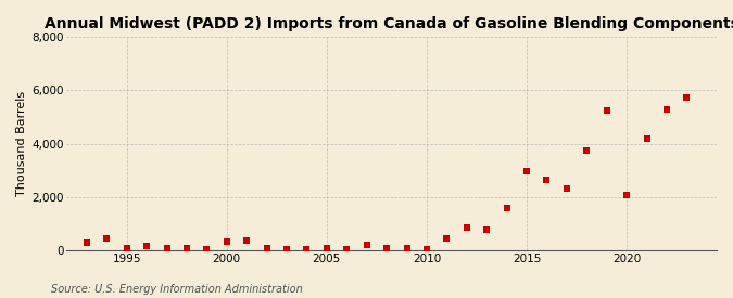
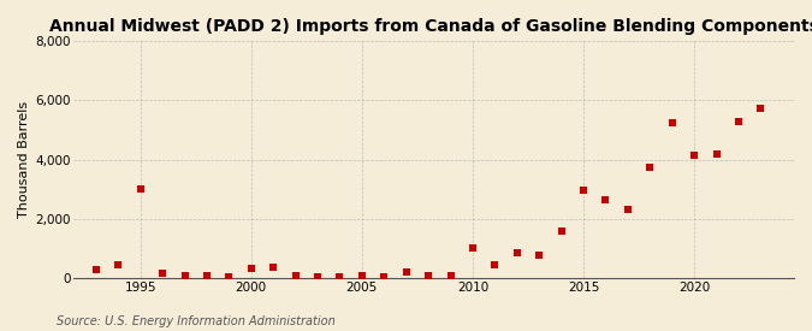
1995: 50 -> 3,000
2010: 40 -> 1,000
2020: 2,050 -> 4,150
